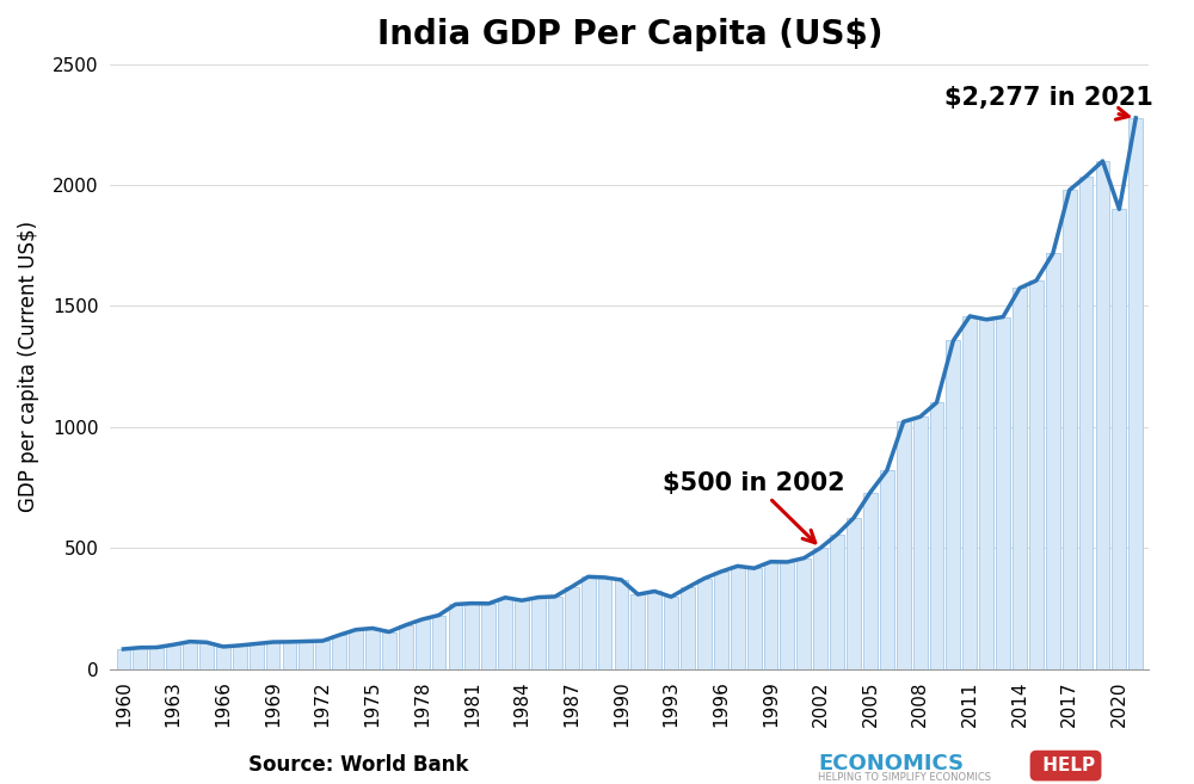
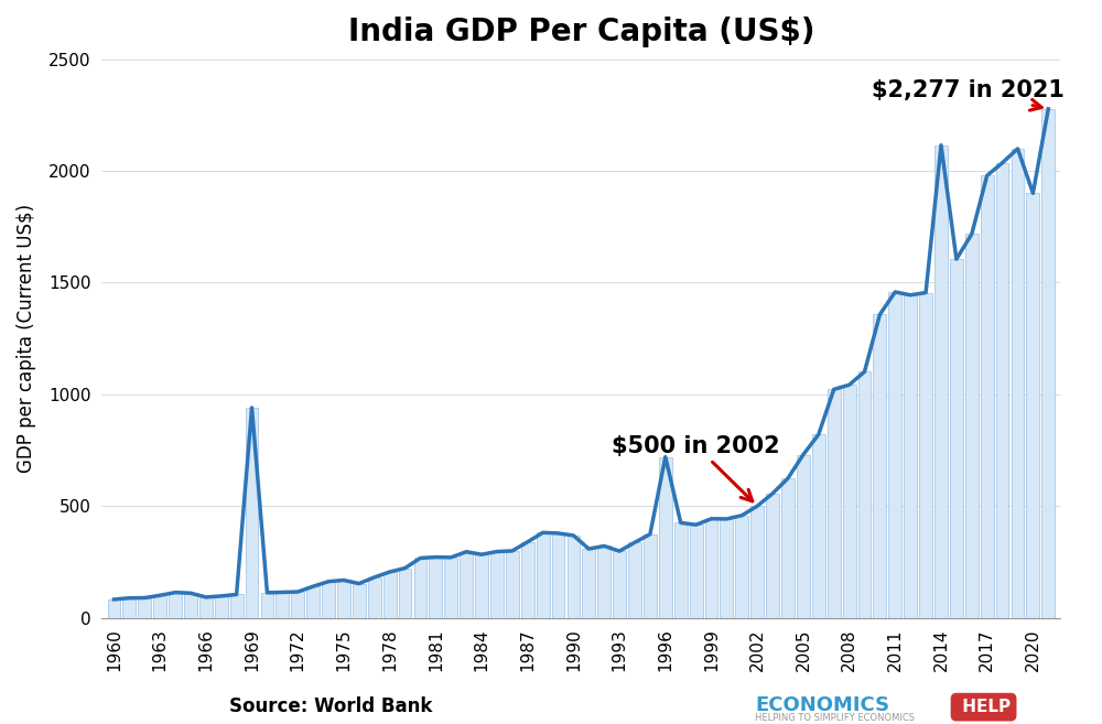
1969: 111 -> 940
1996: 402 -> 720
2014: 1574 -> 2115
